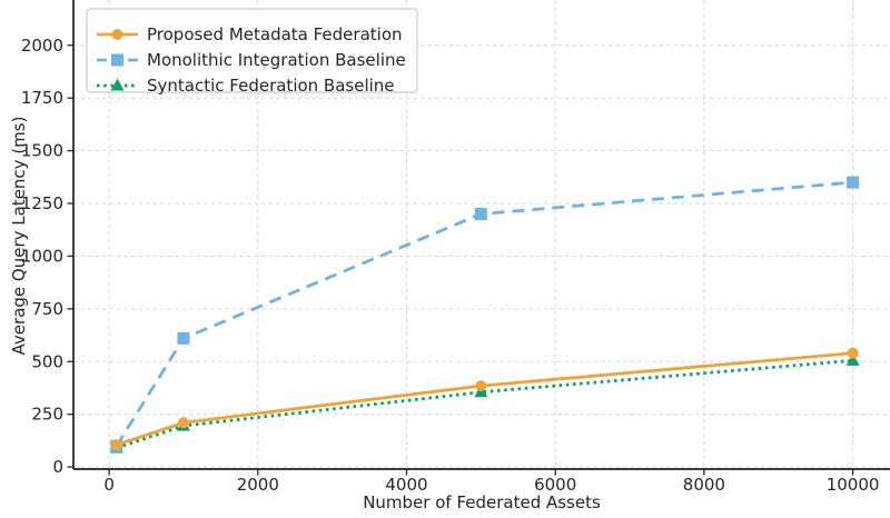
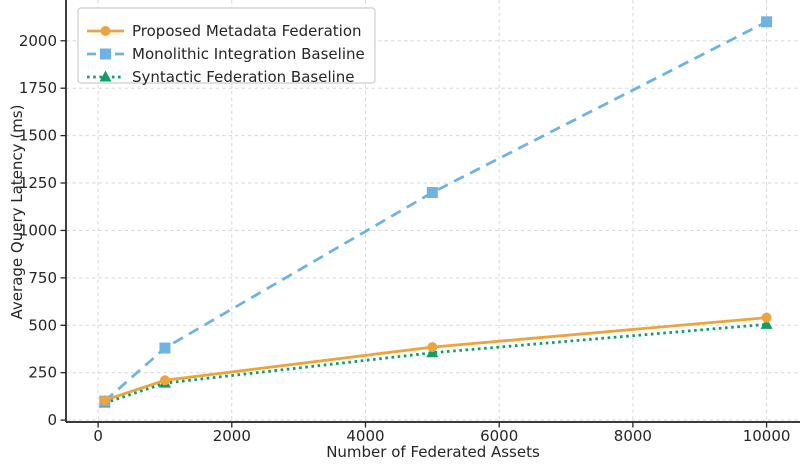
Monolithic Integration Baseline/1000: 610 -> 380
Monolithic Integration Baseline/10000: 1350 -> 2100
